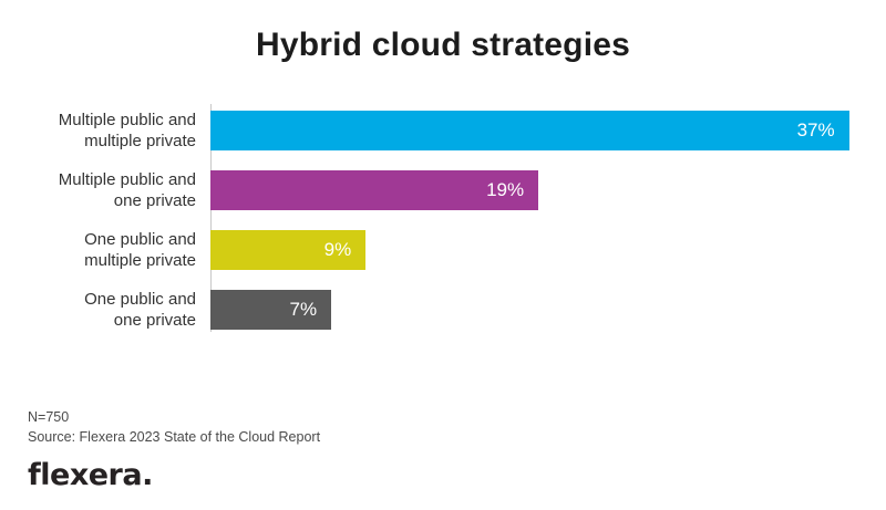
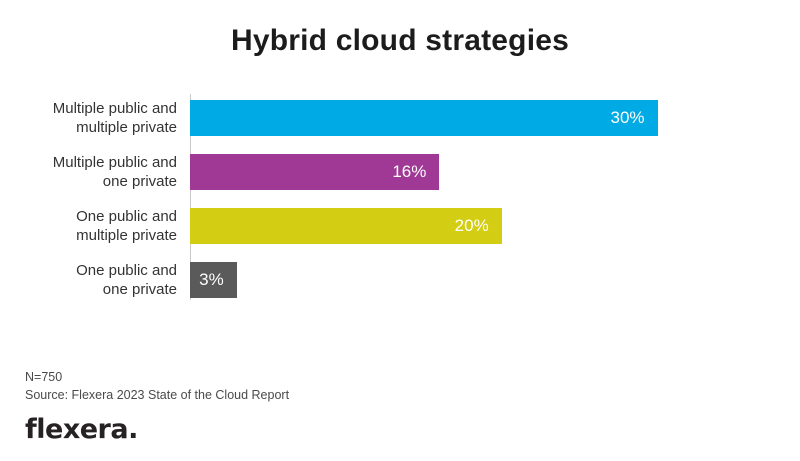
Multiple public and multiple private: 37% -> 30%
Multiple public and one private: 19% -> 16%
One public and multiple private: 9% -> 20%
One public and one private: 7% -> 3%
